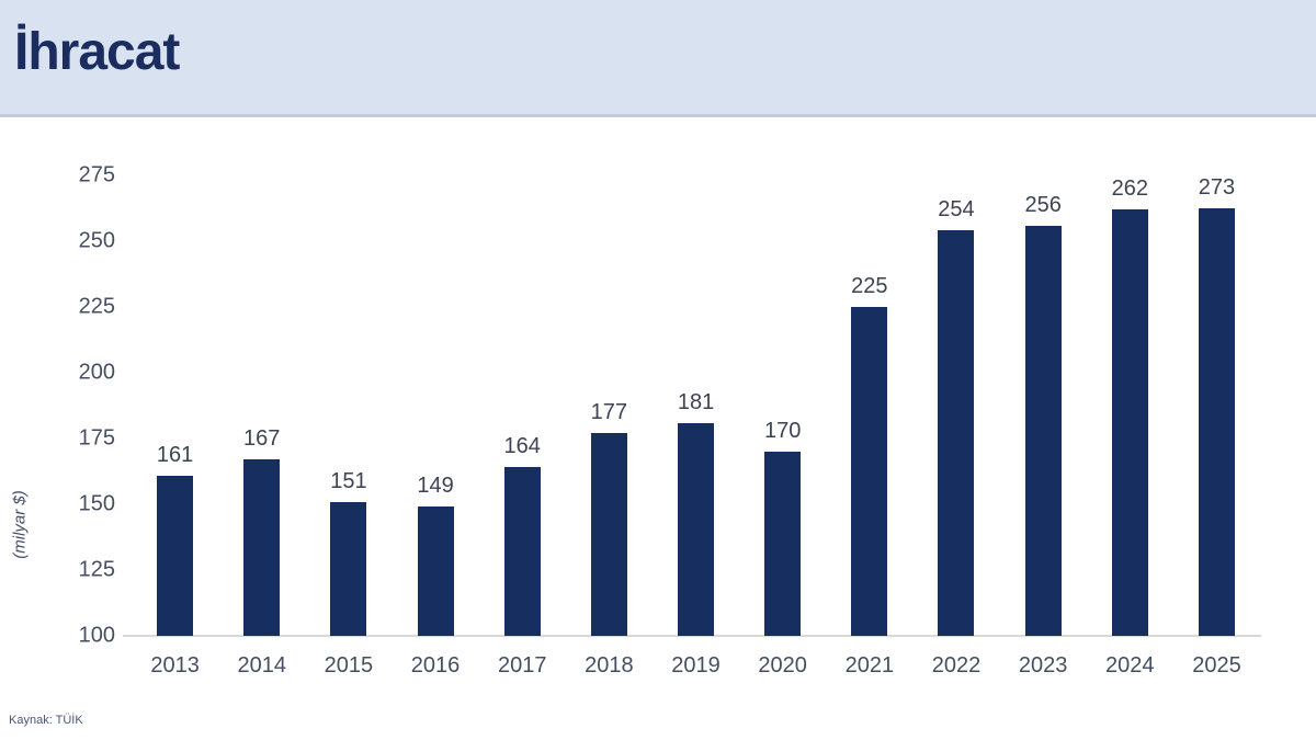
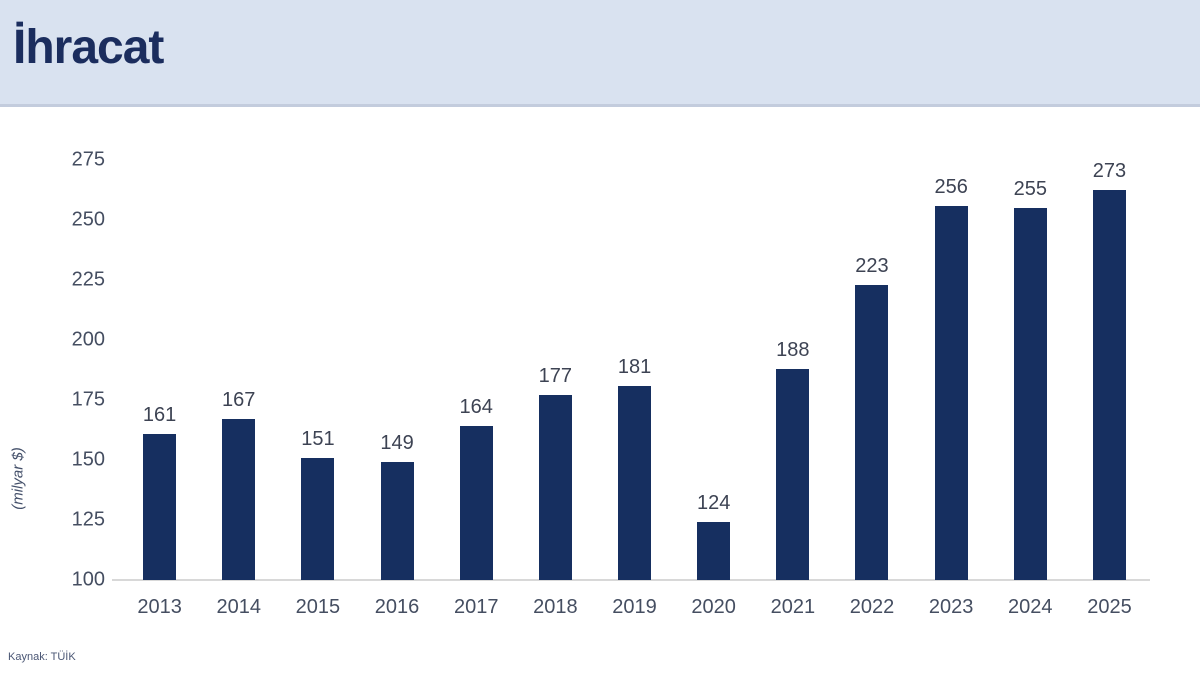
2020: 170 -> 124
2021: 225 -> 188
2022: 254 -> 223
2024: 262 -> 255
